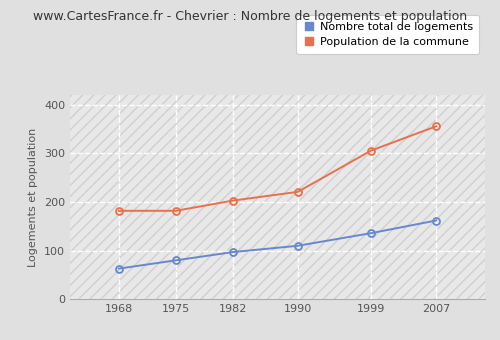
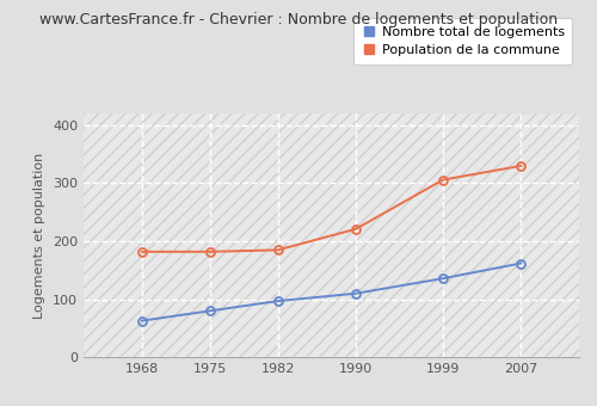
Population de la commune/1982: 203 -> 185
Population de la commune/2007: 356 -> 330
